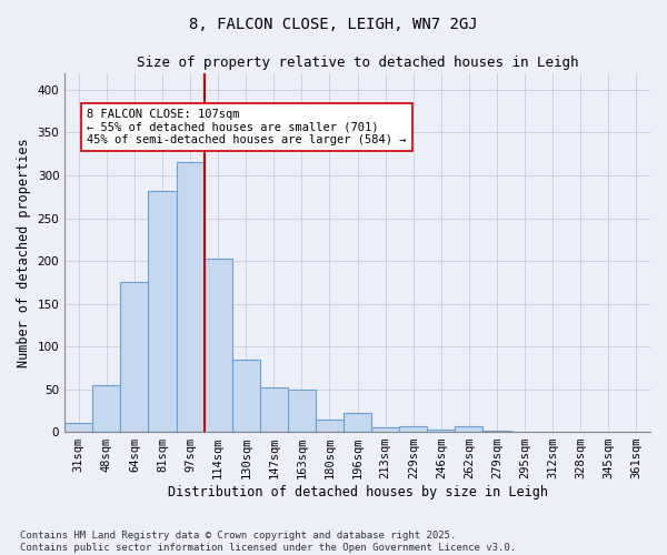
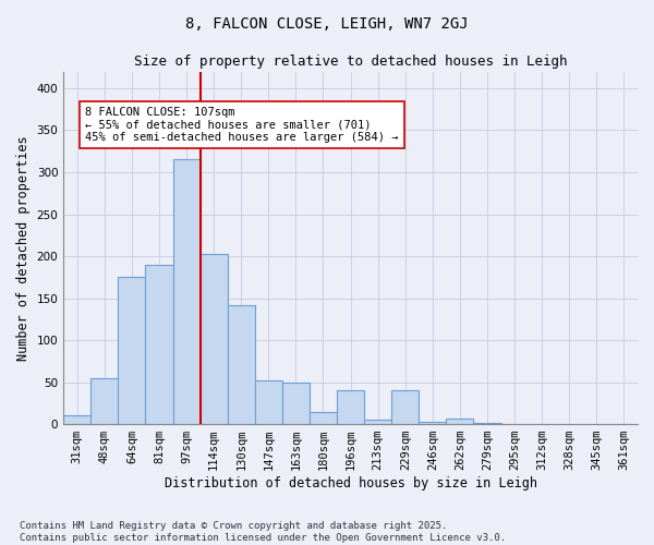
81sqm: 282 -> 190
130sqm: 84 -> 142
196sqm: 22 -> 40
229sqm: 7 -> 40
